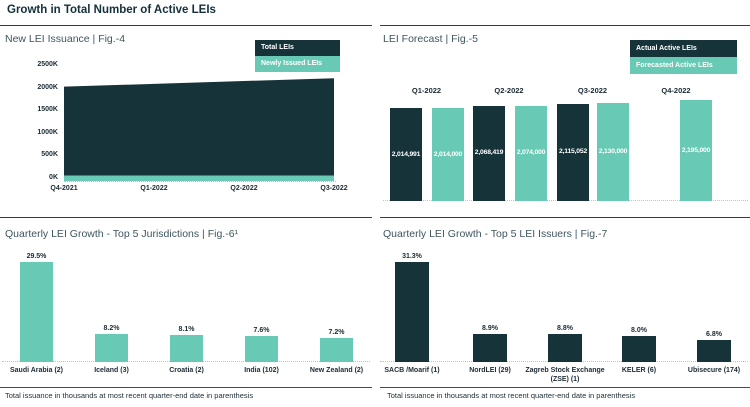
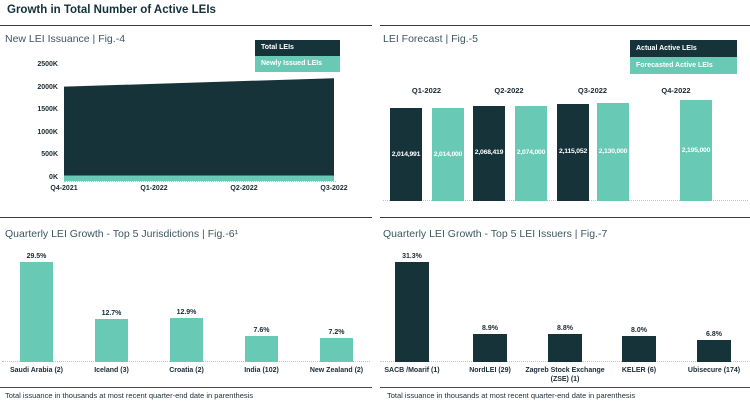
Quarterly LEI Growth - Top 5 Jurisdictions | Fig.-6¹/Iceland (3): 8.2% -> 12.7%
Quarterly LEI Growth - Top 5 Jurisdictions | Fig.-6¹/Croatia (2): 8.1% -> 12.9%
